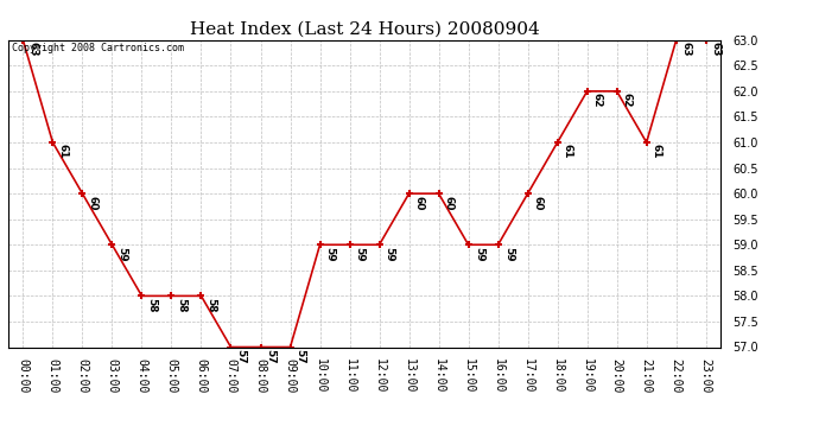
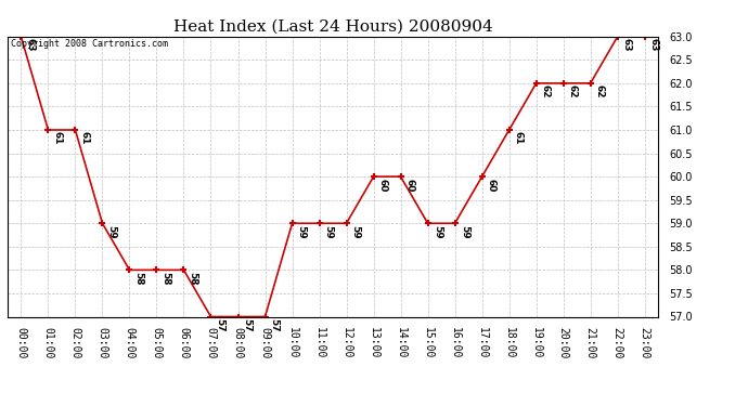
02:00: 60 -> 61
21:00: 61 -> 62
